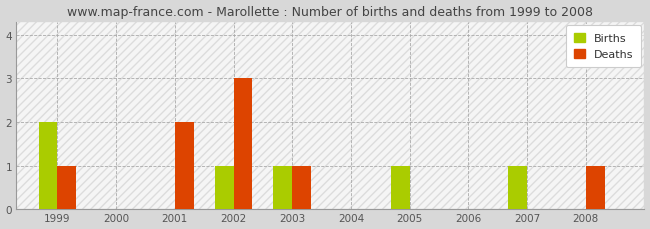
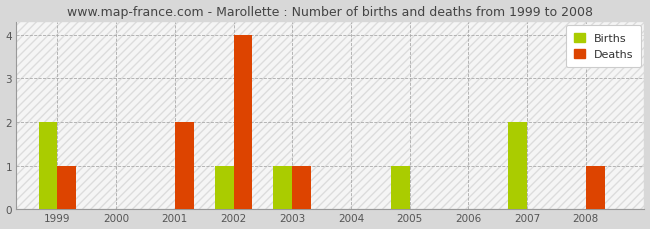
Deaths/2002: 3 -> 4
Births/2007: 1 -> 2
